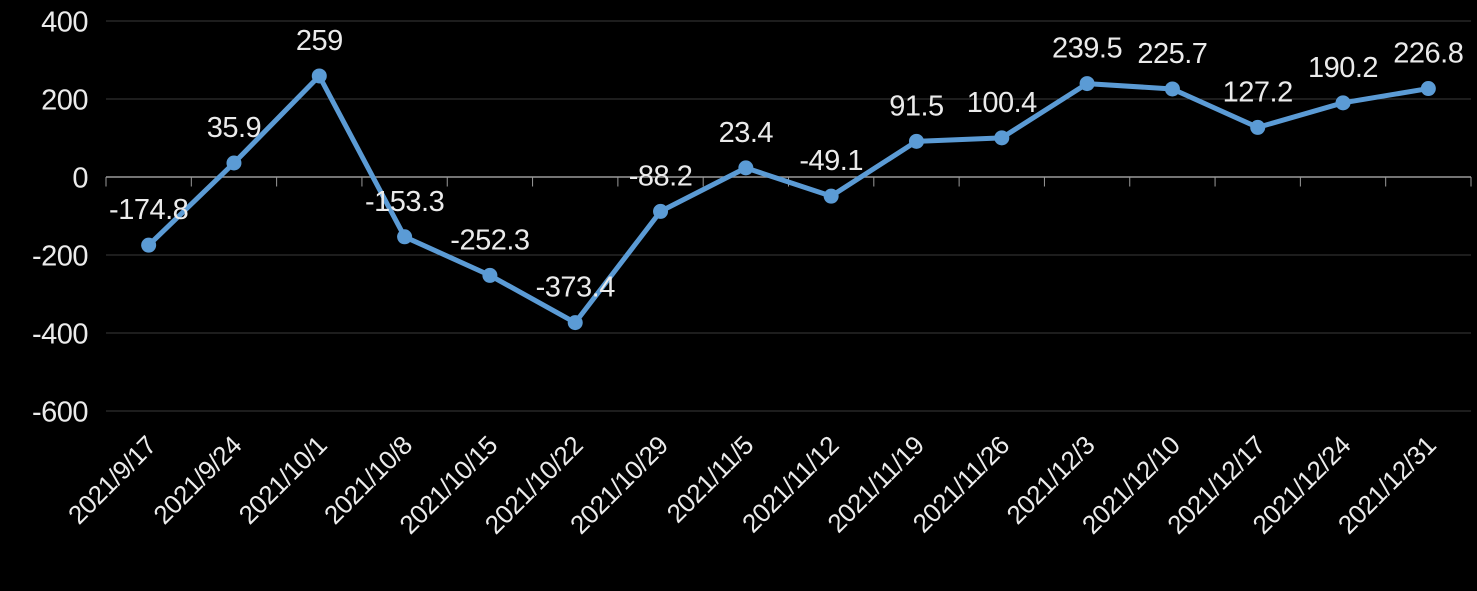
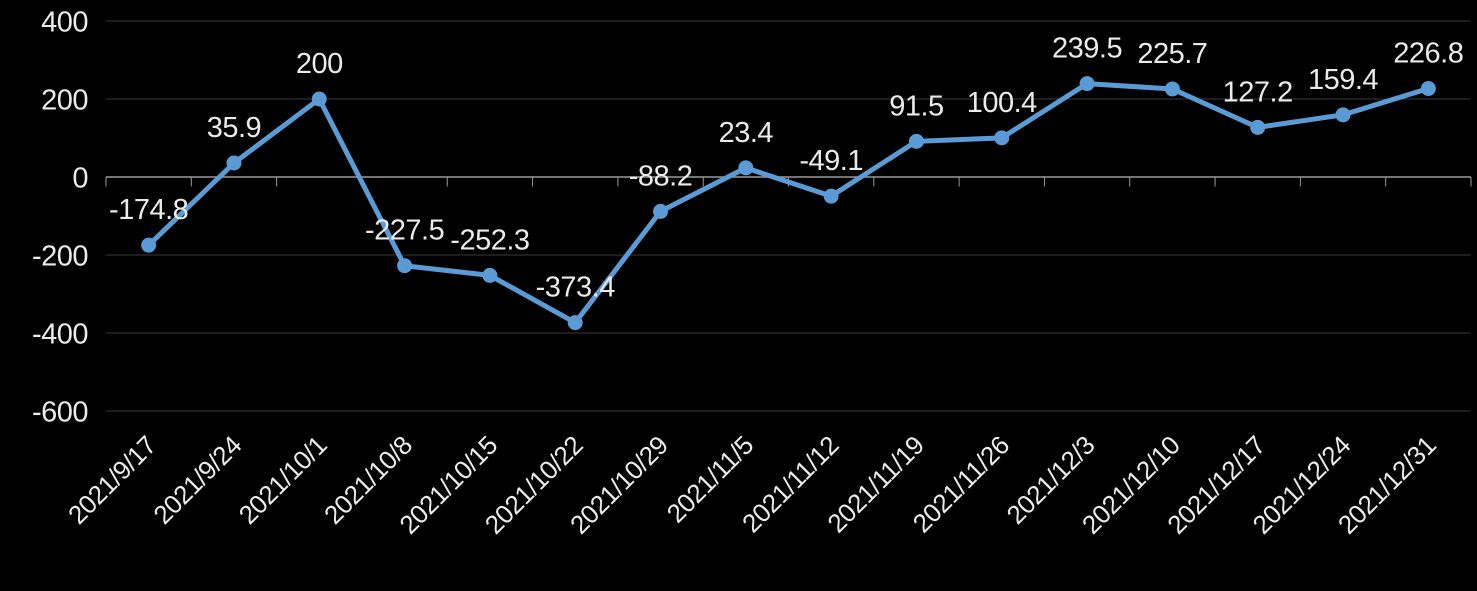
2021/10/1: 259 -> 200
2021/10/8: -153.3 -> -227.5
2021/12/24: 190.2 -> 159.4
